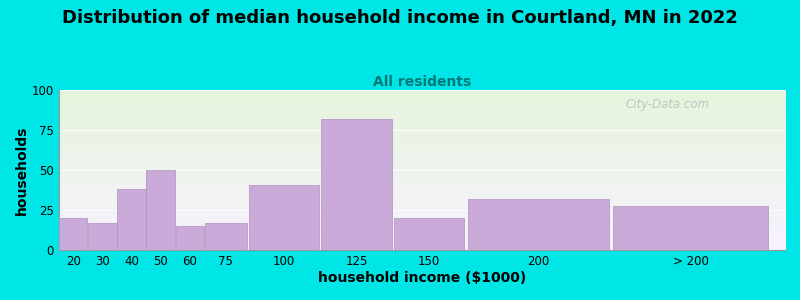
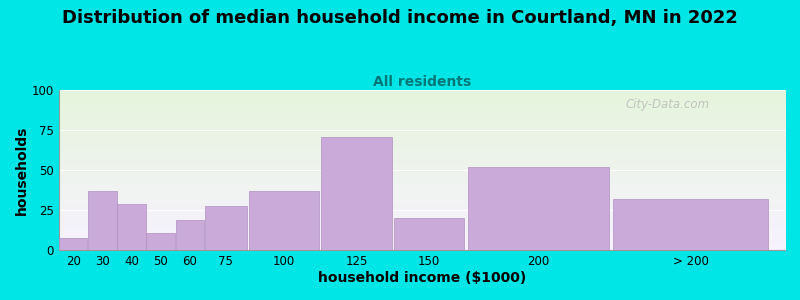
20: 20 -> 8
30: 17 -> 37
40: 38 -> 29
50: 50 -> 11
60: 15 -> 19
75: 17 -> 28
100: 41 -> 37
125: 82 -> 71
200: 32 -> 52
> 200: 28 -> 32
